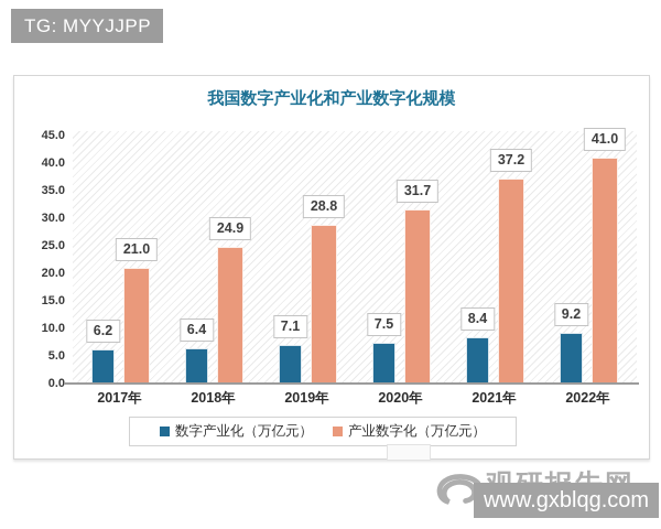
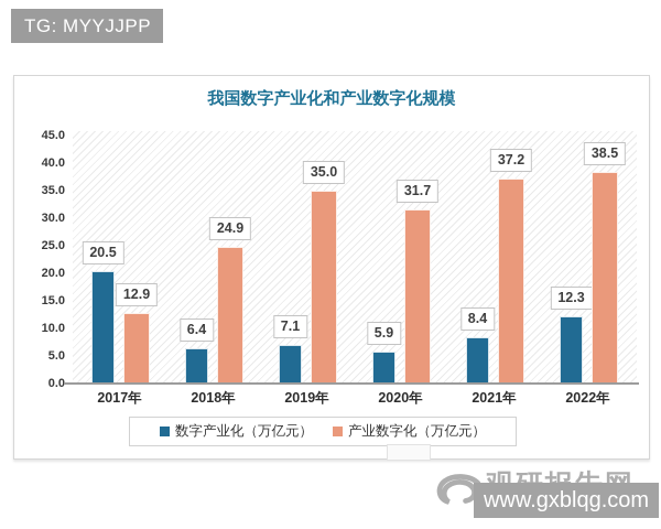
数字产业化（万亿元）/2017年: 6.2 -> 20.5
产业数字化（万亿元）/2017年: 21.0 -> 12.9
产业数字化（万亿元）/2019年: 28.8 -> 35.0
数字产业化（万亿元）/2020年: 7.5 -> 5.9
数字产业化（万亿元）/2022年: 9.2 -> 12.3
产业数字化（万亿元）/2022年: 41.0 -> 38.5
